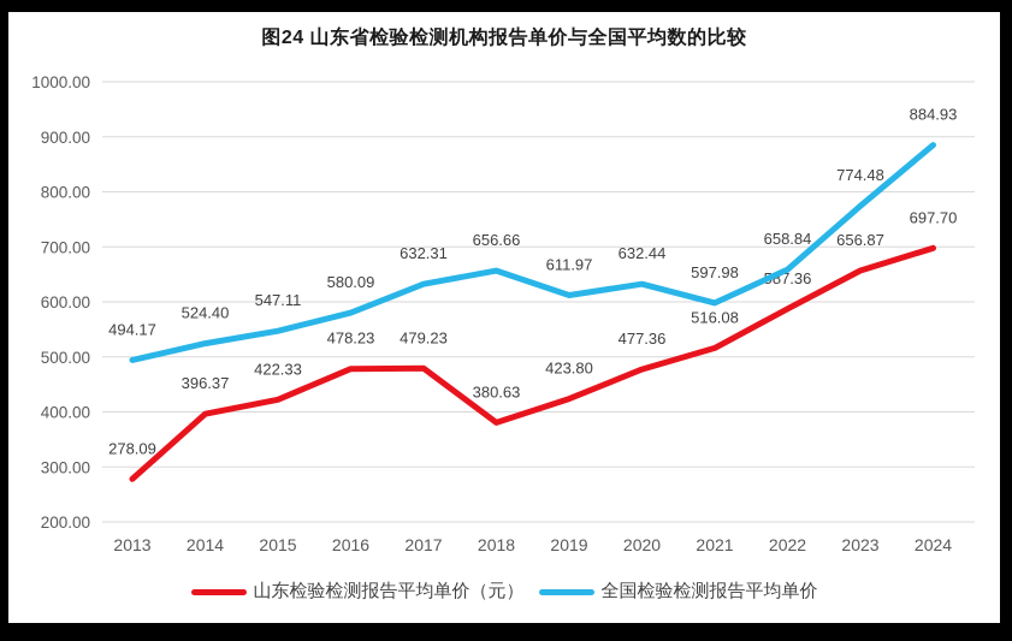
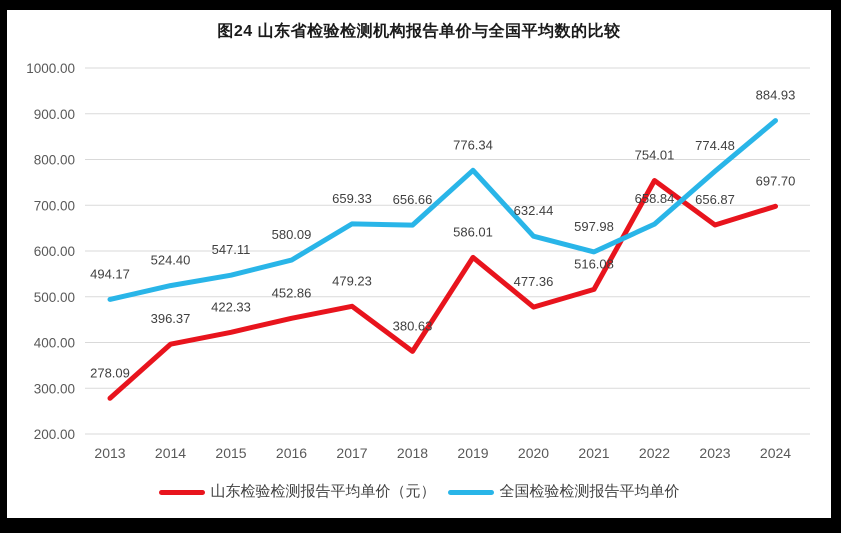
山东检验检测报告平均单价（元）/2016: 478.23 -> 452.86
全国检验检测报告平均单价/2017: 632.31 -> 659.33
山东检验检测报告平均单价（元）/2019: 423.80 -> 586.01
全国检验检测报告平均单价/2019: 611.97 -> 776.34
山东检验检测报告平均单价（元）/2022: 587.36 -> 754.01
